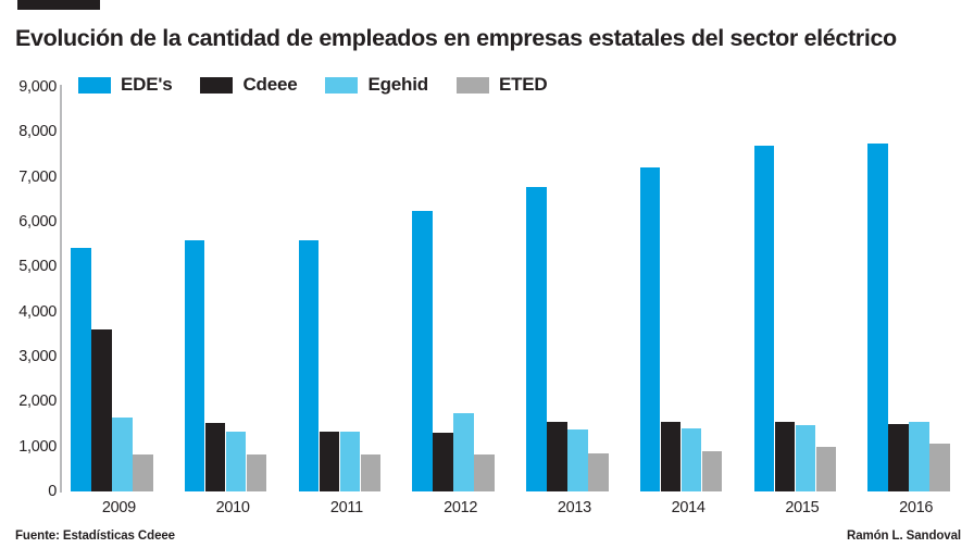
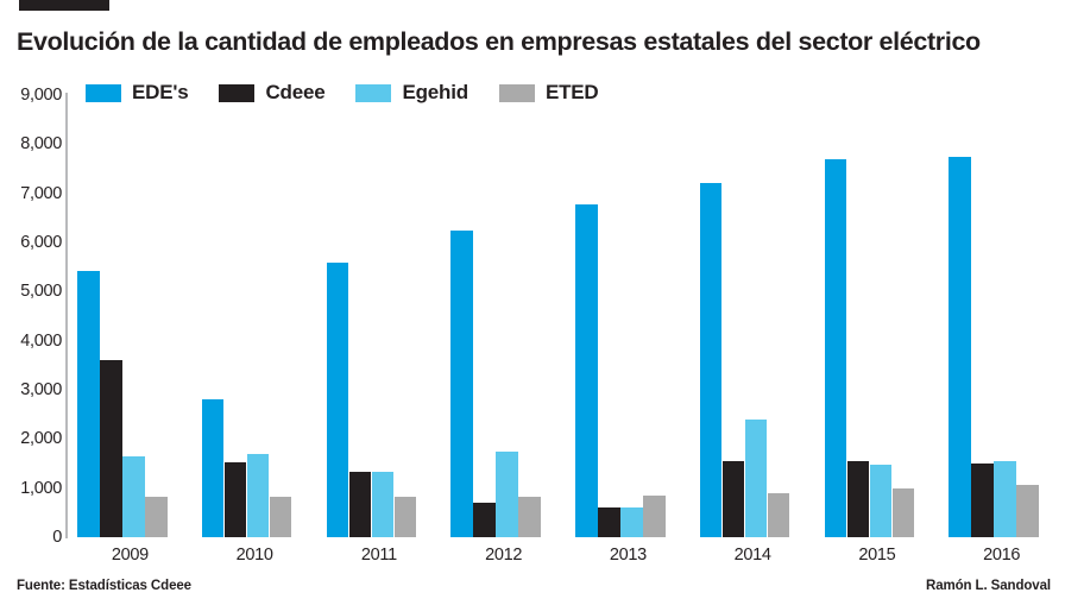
EDE's/2010: 5600 -> 2800
Egehid/2010: 1300 -> 1700
Cdeee/2012: 1300 -> 700
Cdeee/2013: 1500 -> 600
Egehid/2013: 1400 -> 600
Egehid/2014: 1400 -> 2400
